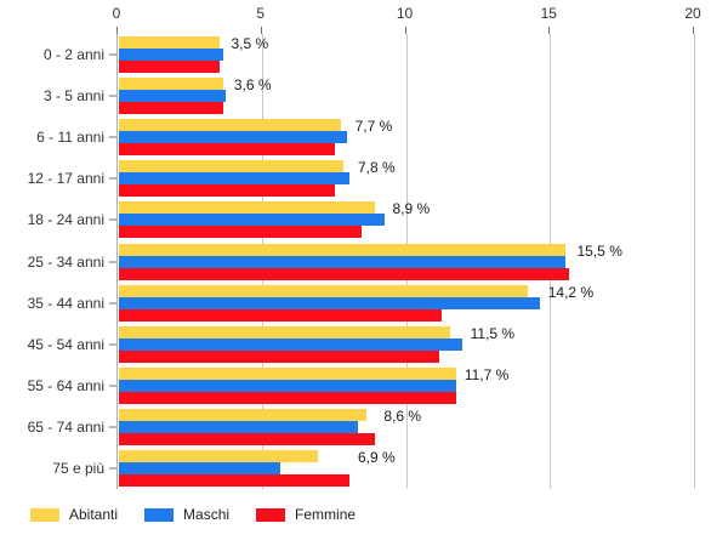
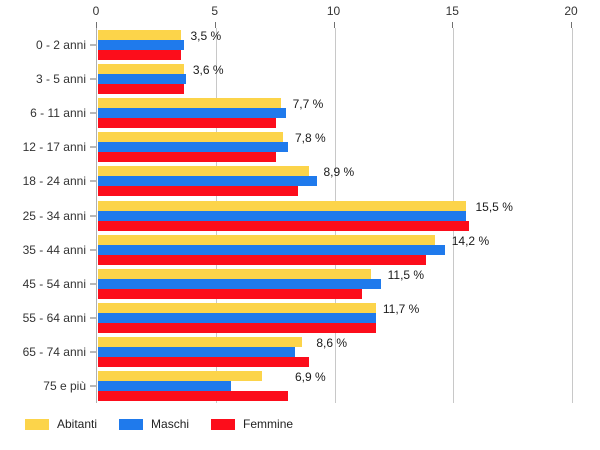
Femmine/35 - 44 anni: 11.2 -> 13.8
